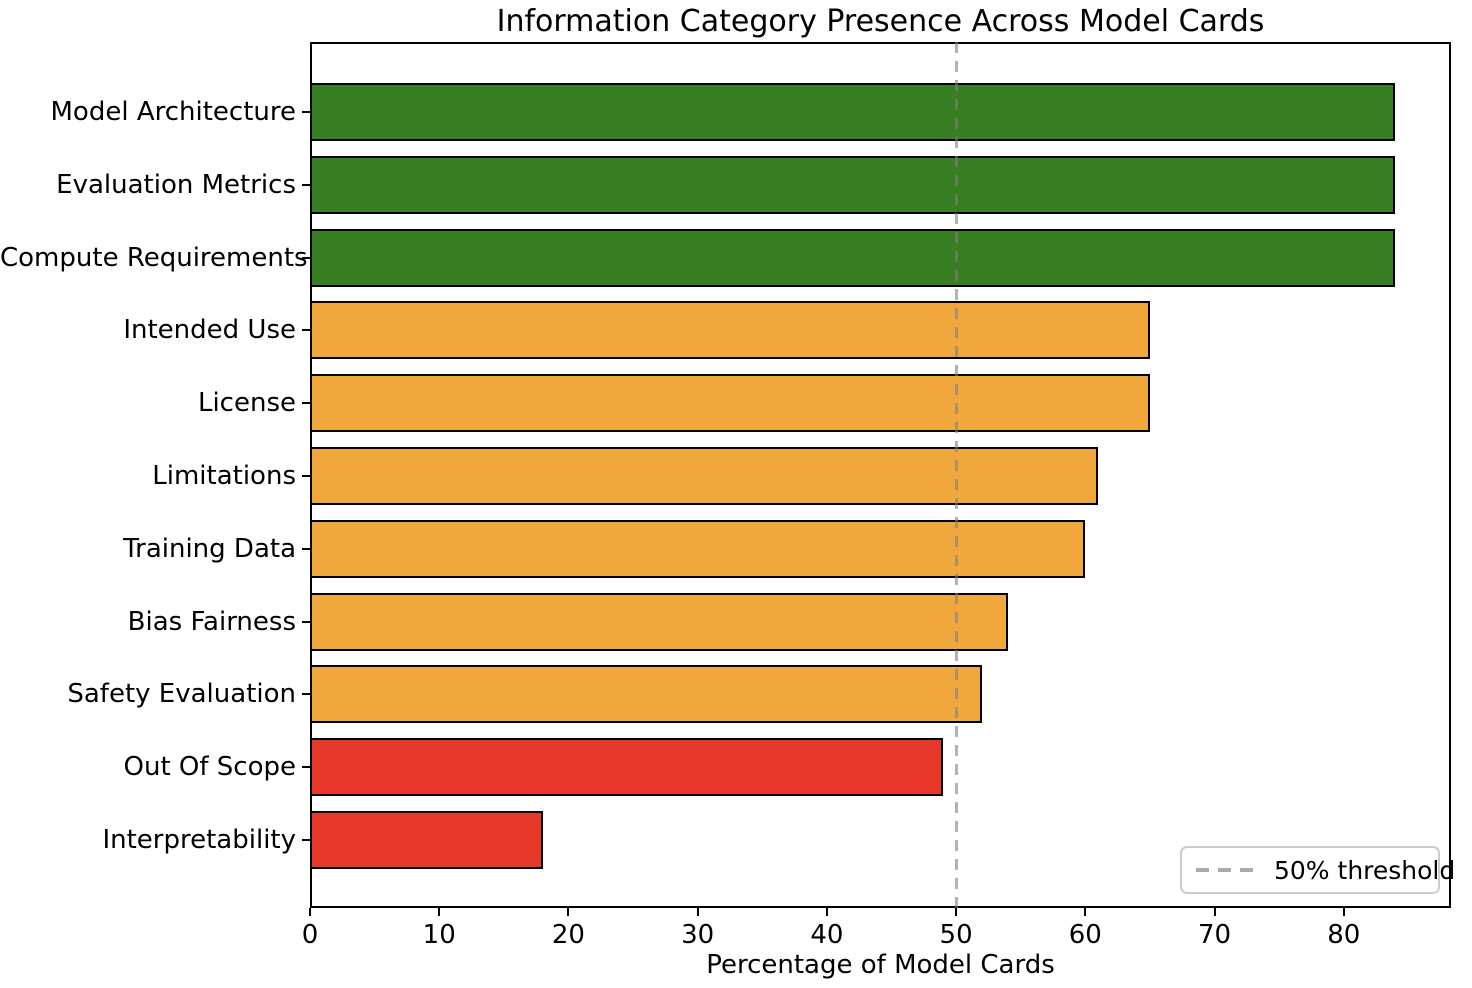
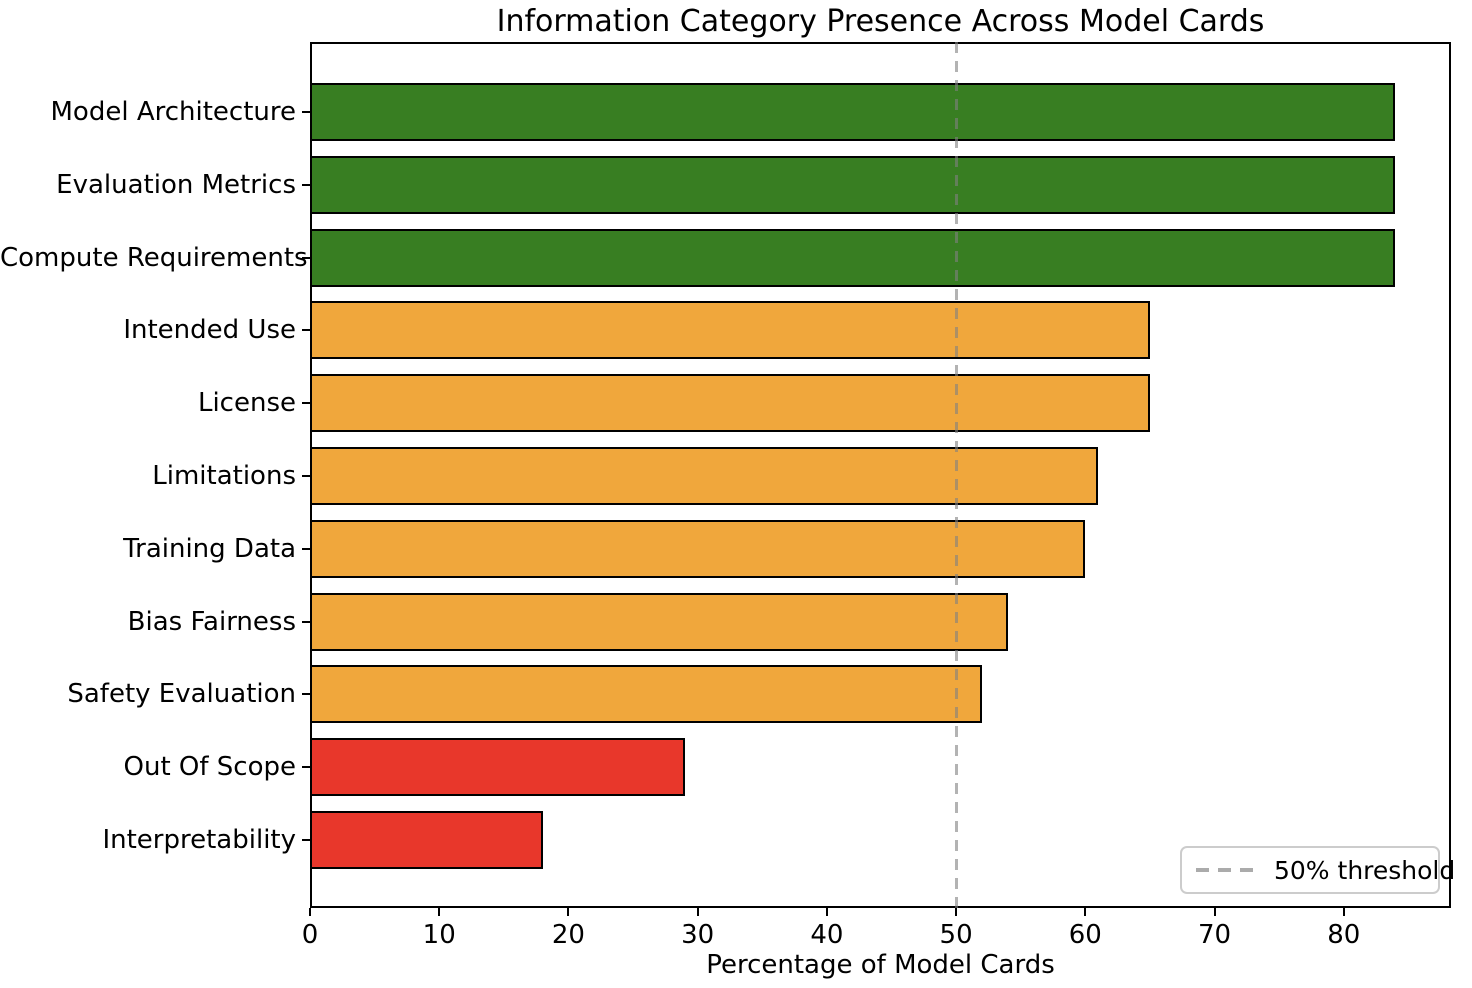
Out Of Scope: 49 -> 29
